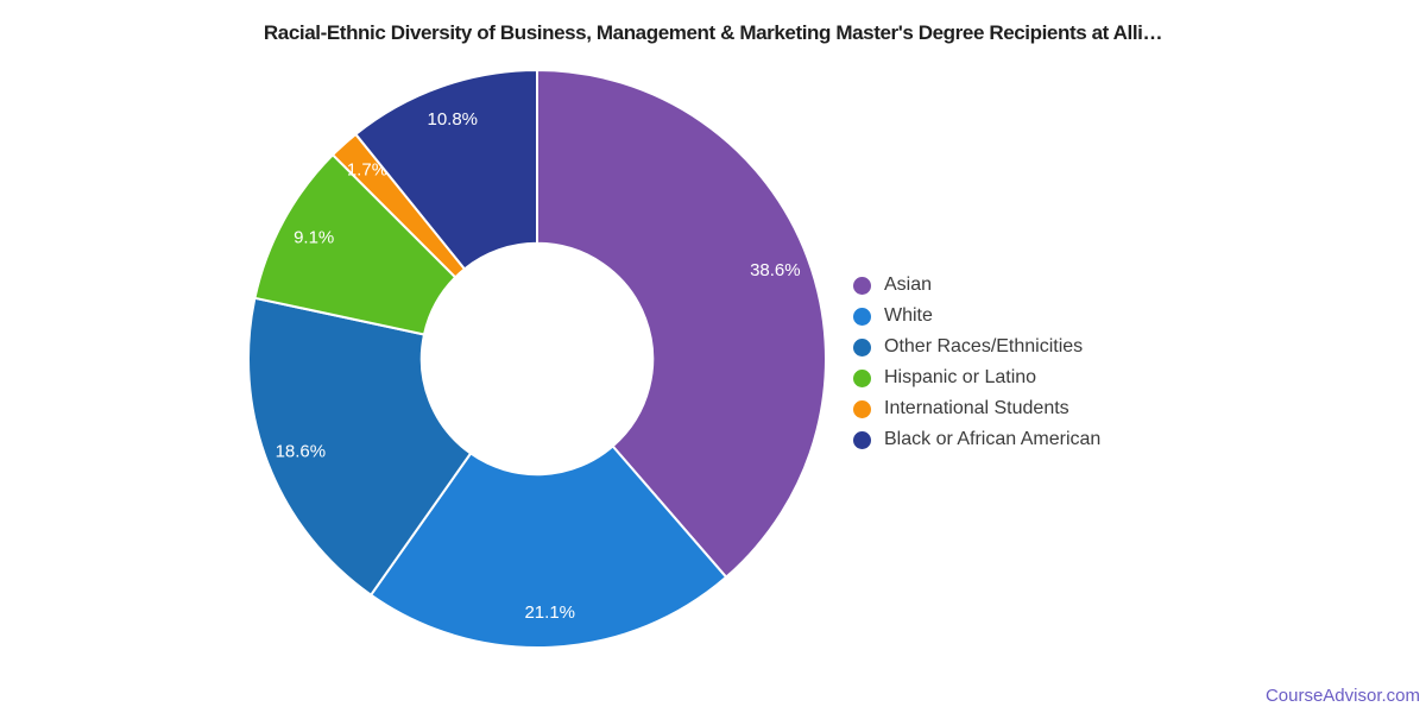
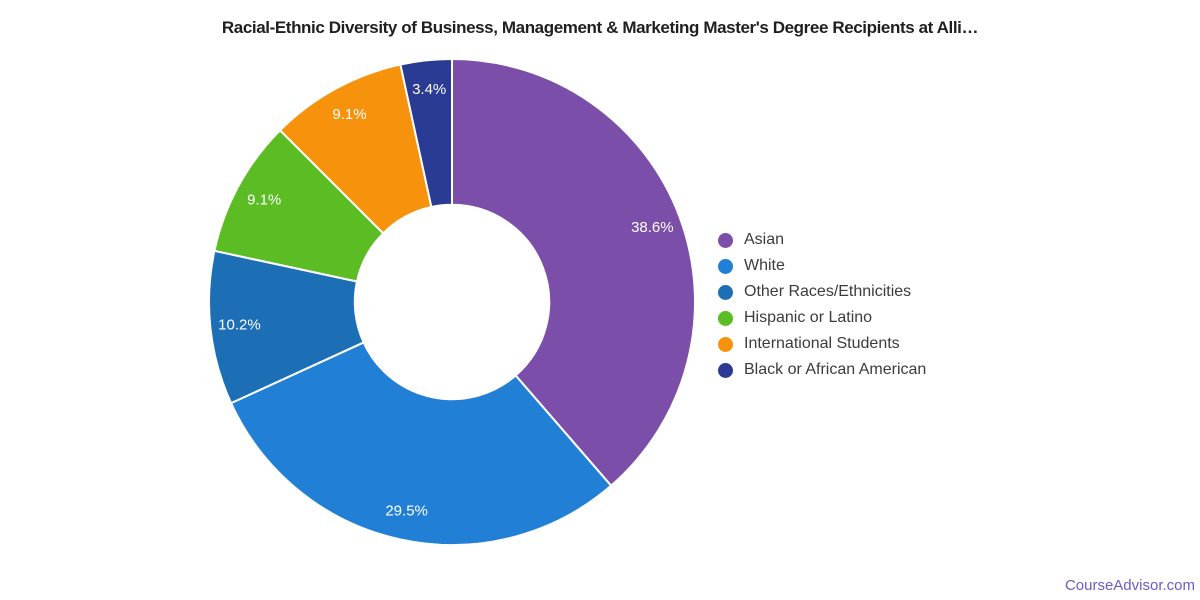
White: 21.1% -> 29.5%
Other Races/Ethnicities: 18.6% -> 10.2%
International Students: 1.7% -> 9.1%
Black or African American: 10.8% -> 3.4%
